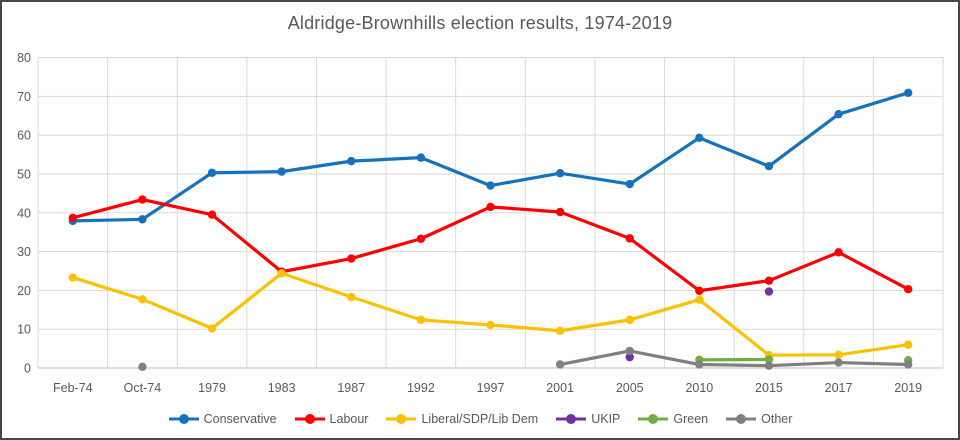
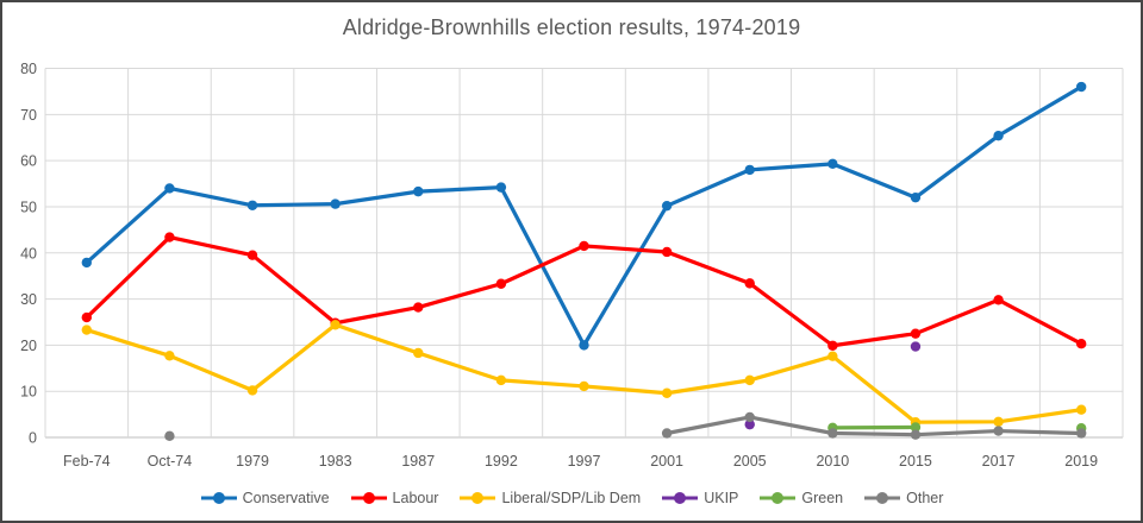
Labour/Feb-74: 39 -> 26
Conservative/Oct-74: 38 -> 54
Conservative/1997: 47 -> 20
Conservative/2005: 47 -> 58
Conservative/2019: 71 -> 76
